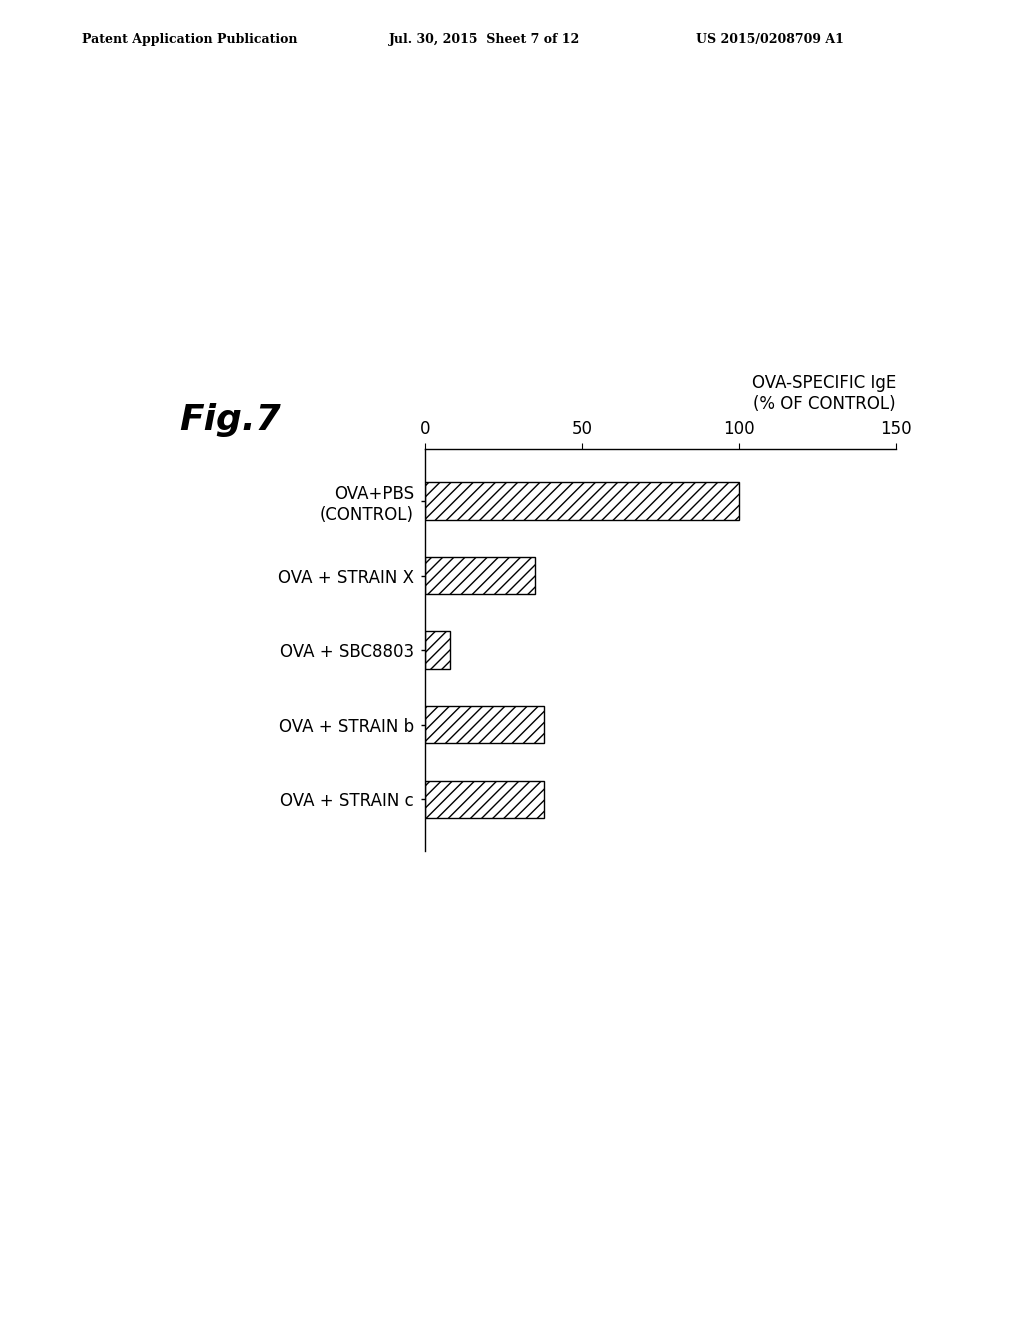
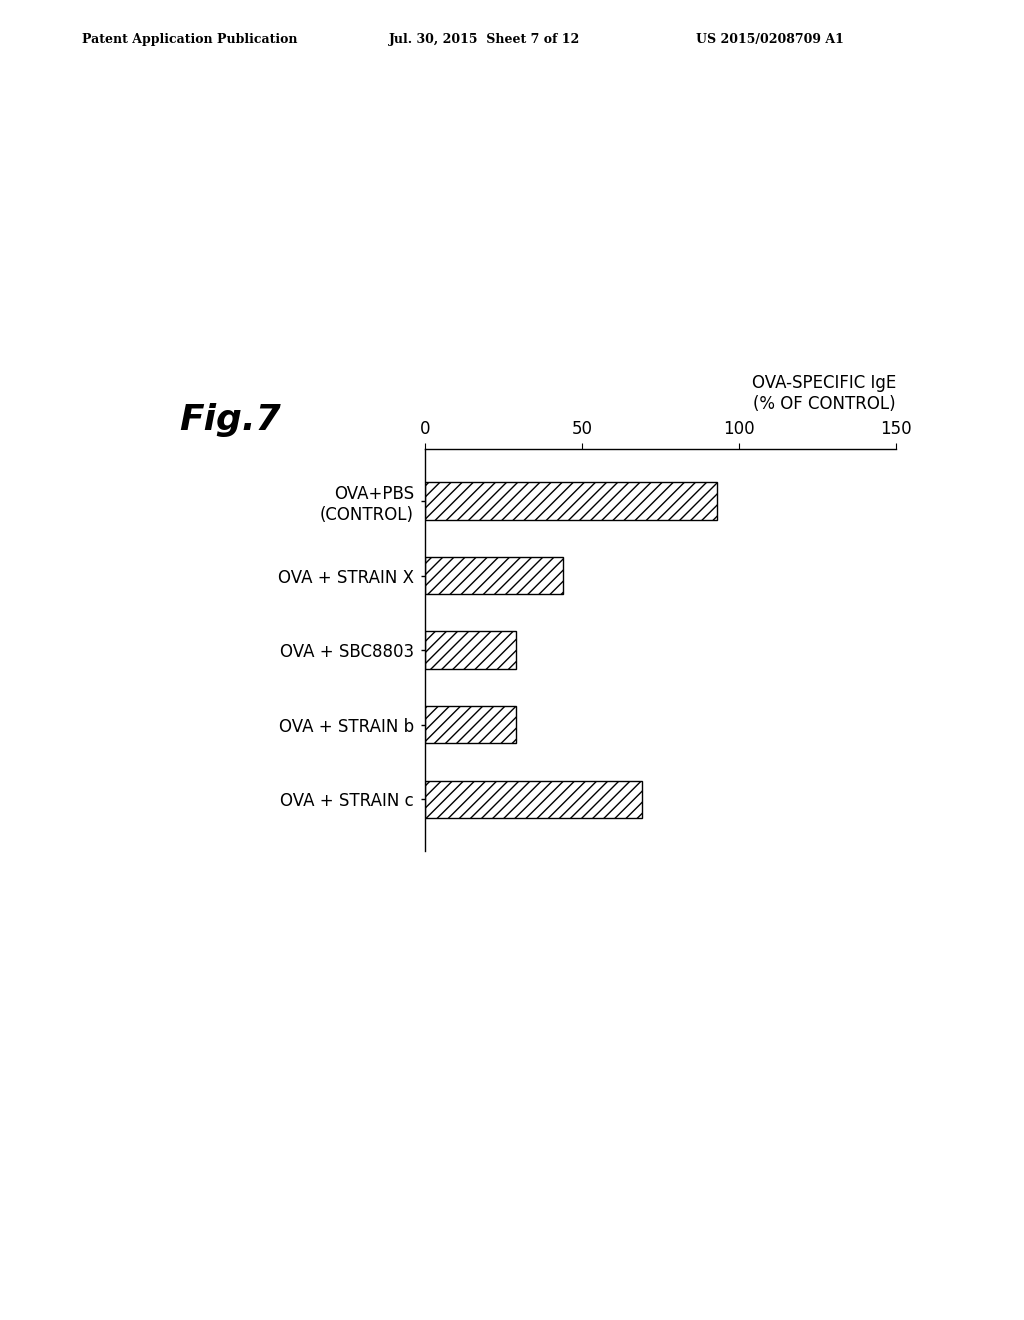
OVA+PBS (CONTROL): 100 -> 93
OVA + STRAIN X: 35 -> 44
OVA + SBC8803: 8 -> 29
OVA + STRAIN b: 38 -> 29
OVA + STRAIN c: 38 -> 69
